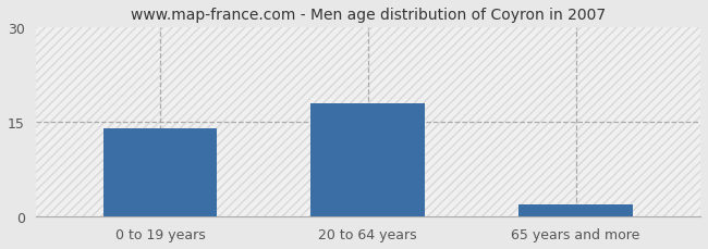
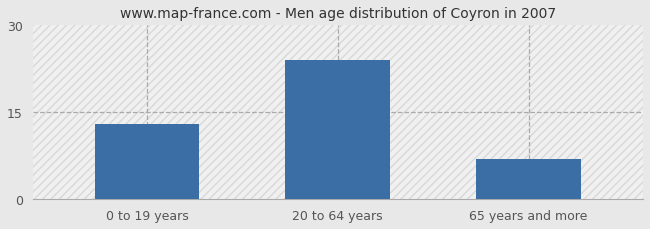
0 to 19 years: 14 -> 13
20 to 64 years: 18 -> 24
65 years and more: 2 -> 7
